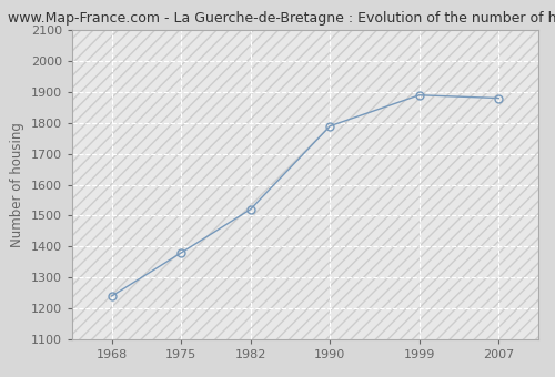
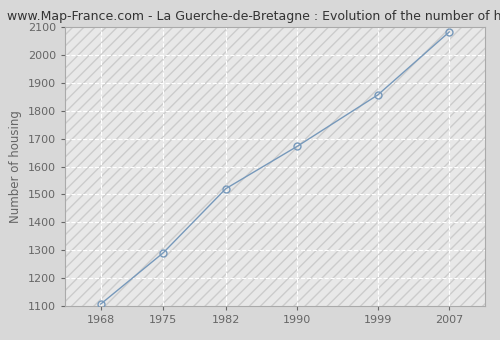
1968: 1240 -> 1107
1975: 1380 -> 1291
1990: 1790 -> 1673
1999: 1890 -> 1857
2007: 1880 -> 2083
